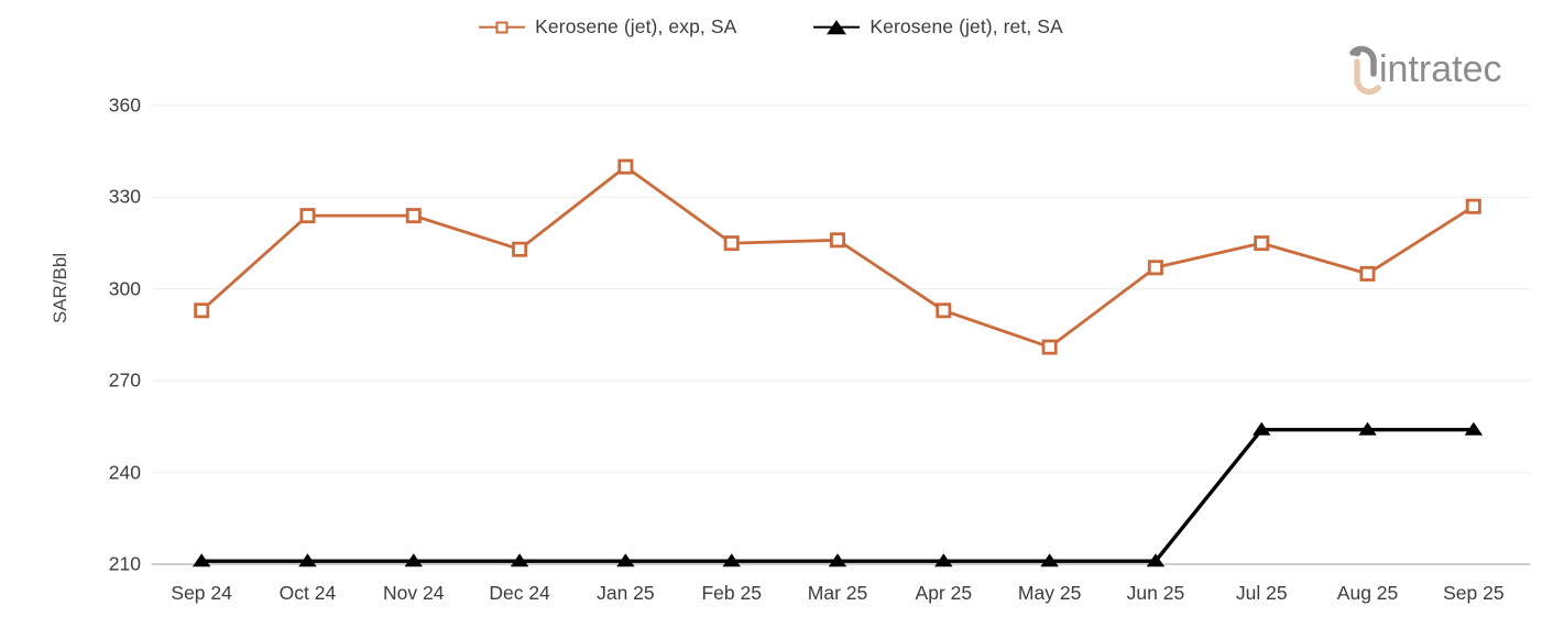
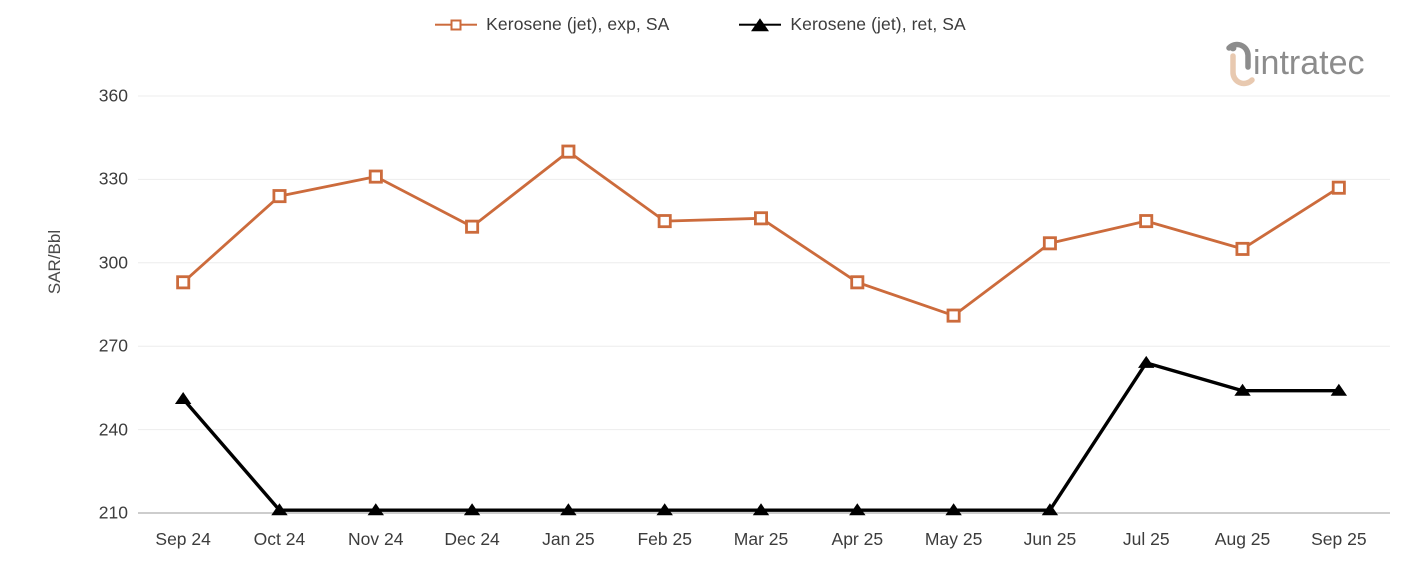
Kerosene (jet), ret, SA/Sep 24: 211 -> 251
Kerosene (jet), exp, SA/Nov 24: 324 -> 331
Kerosene (jet), ret, SA/Jul 25: 254 -> 264
